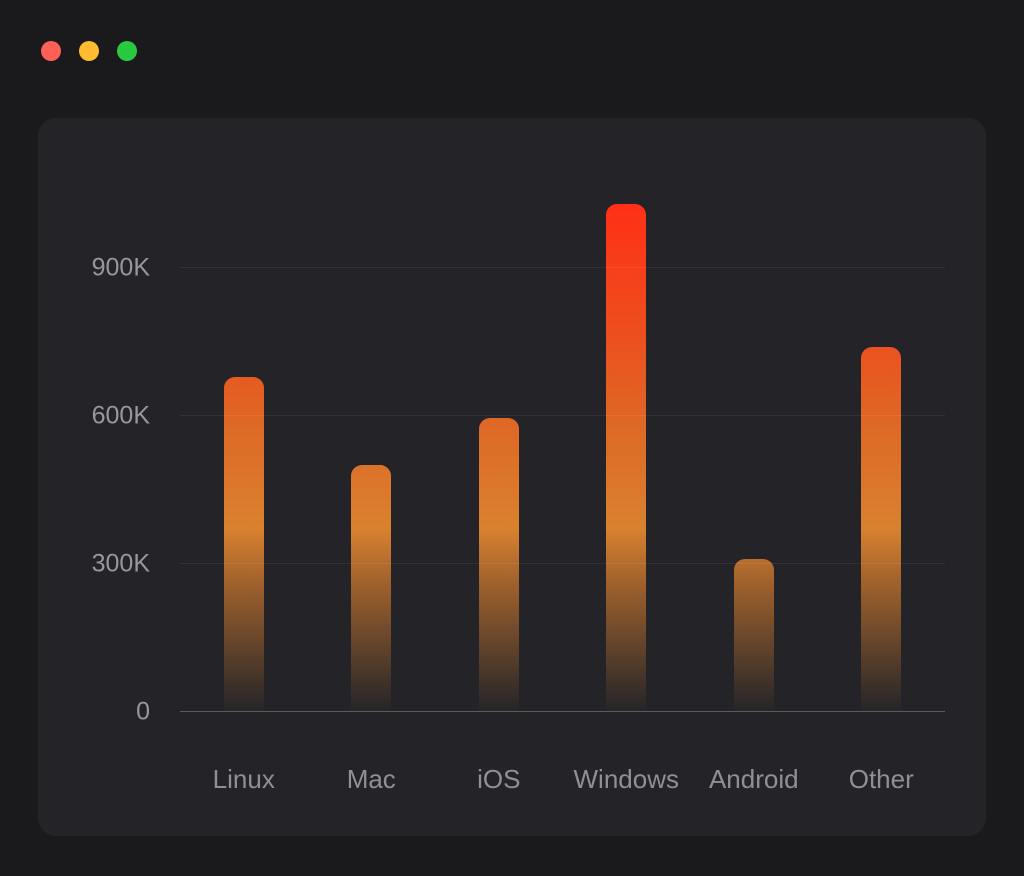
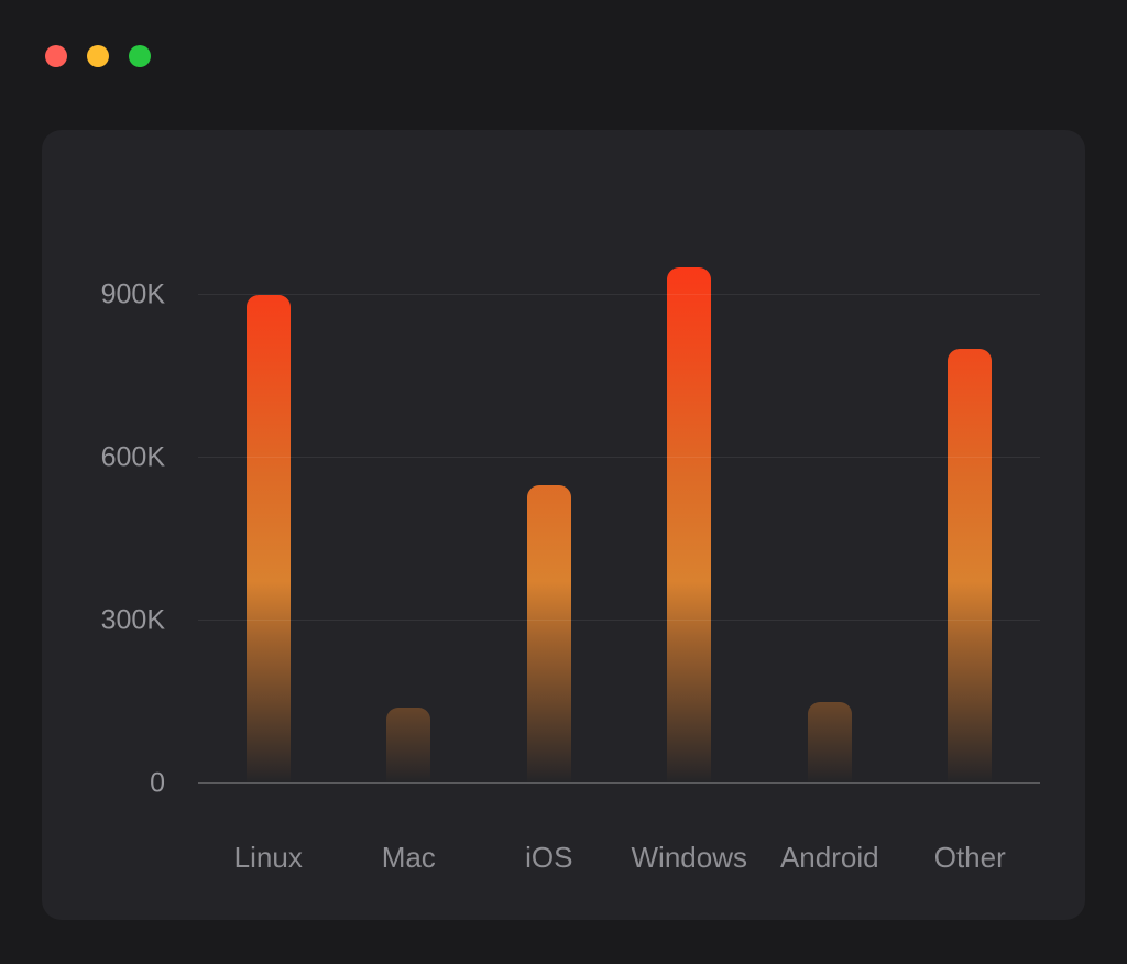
Linux: 680K -> 900K
Mac: 500K -> 140K
iOS: 600K -> 550K
Windows: 1030K -> 950K
Android: 310K -> 150K
Other: 740K -> 800K
